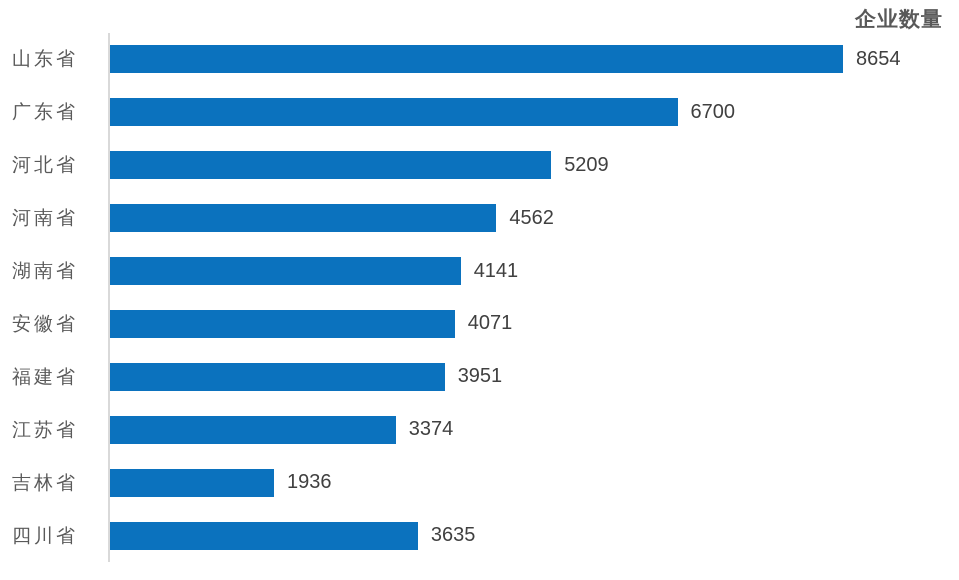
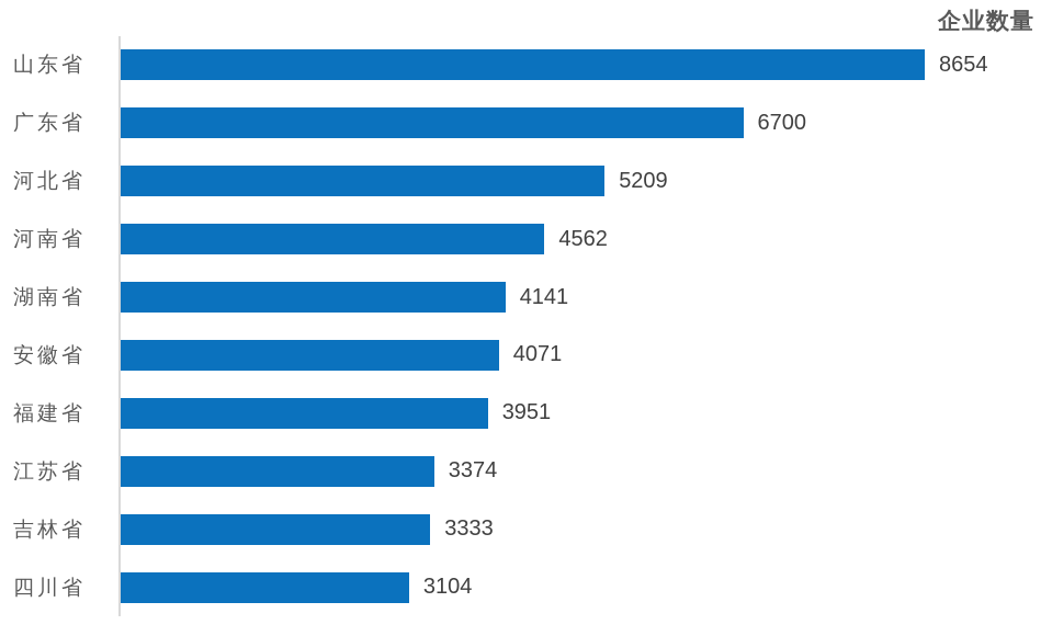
吉林省: 1936 -> 3333
四川省: 3635 -> 3104
